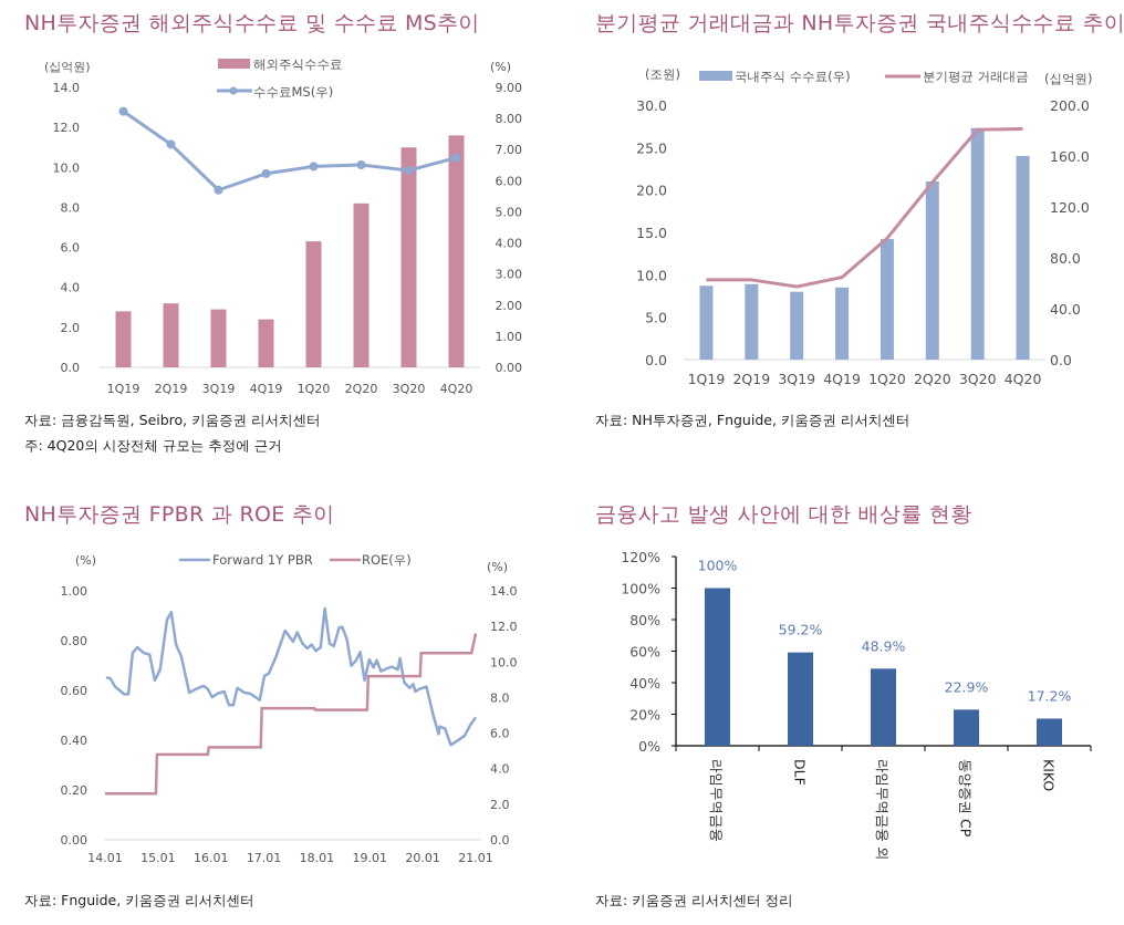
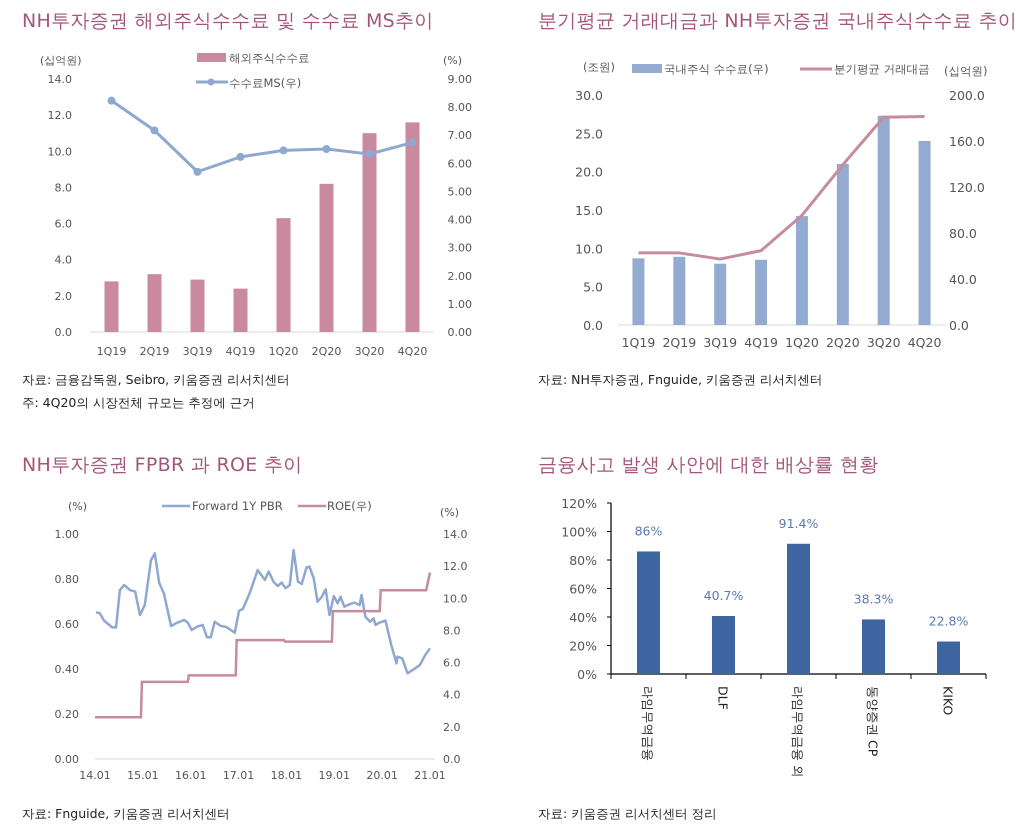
금융사고 발생 사안에 대한 배상률 현황/라임무역금융: 100% -> 86%
금융사고 발생 사안에 대한 배상률 현황/DLF: 59.2% -> 40.7%
금융사고 발생 사안에 대한 배상률 현황/라임무역금융 외: 48.9% -> 91.4%
금융사고 발생 사안에 대한 배상률 현황/동양증권 CP: 22.9% -> 38.3%
금융사고 발생 사안에 대한 배상률 현황/KIKO: 17.2% -> 22.8%
